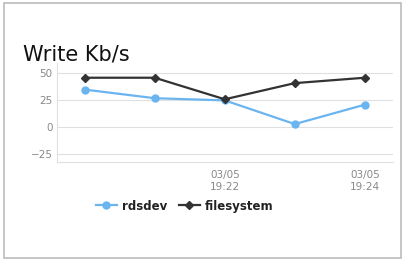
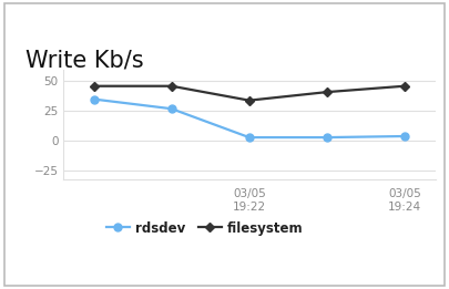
rdsdev/03/05 19:22: 25 -> 3
filesystem/03/05 19:22: 26 -> 34
rdsdev/03/05 19:24: 21 -> 4
